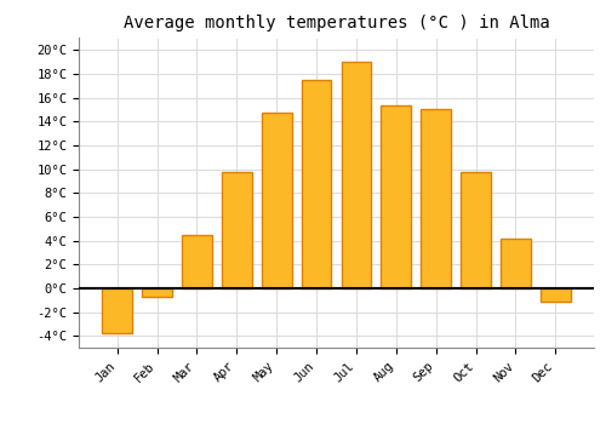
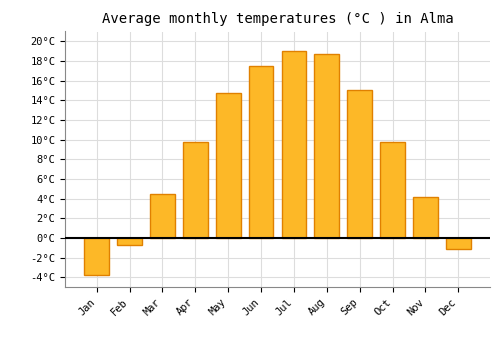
Aug: 15.4°C -> 18.7°C
